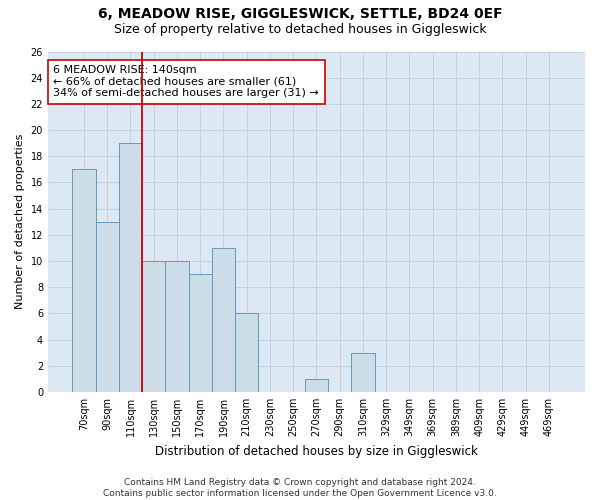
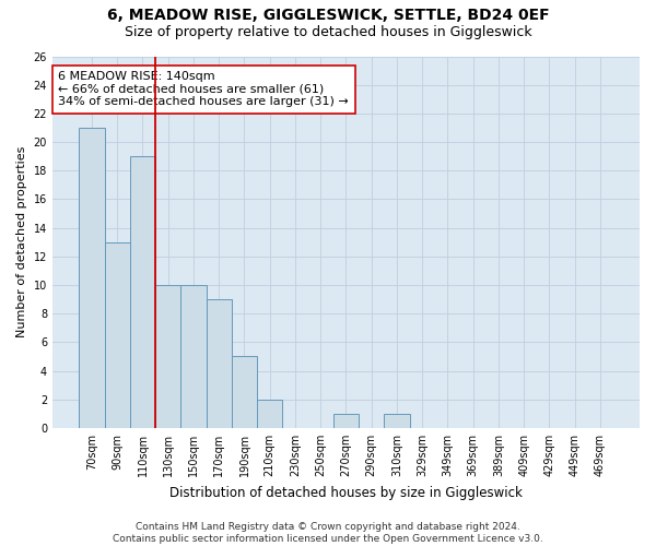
70sqm: 17 -> 21
190sqm: 11 -> 5
210sqm: 6 -> 2
310sqm: 3 -> 1
